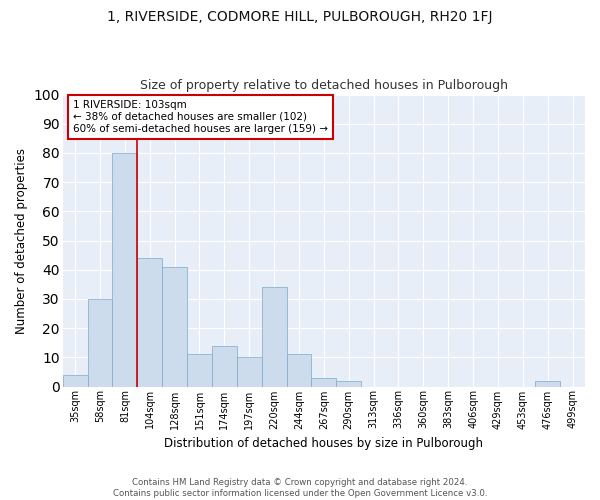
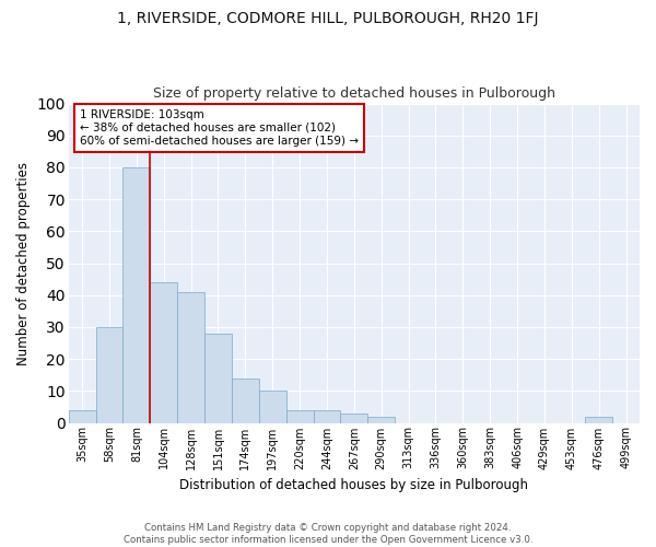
151sqm: 11 -> 28
220sqm: 34 -> 4
244sqm: 11 -> 4
